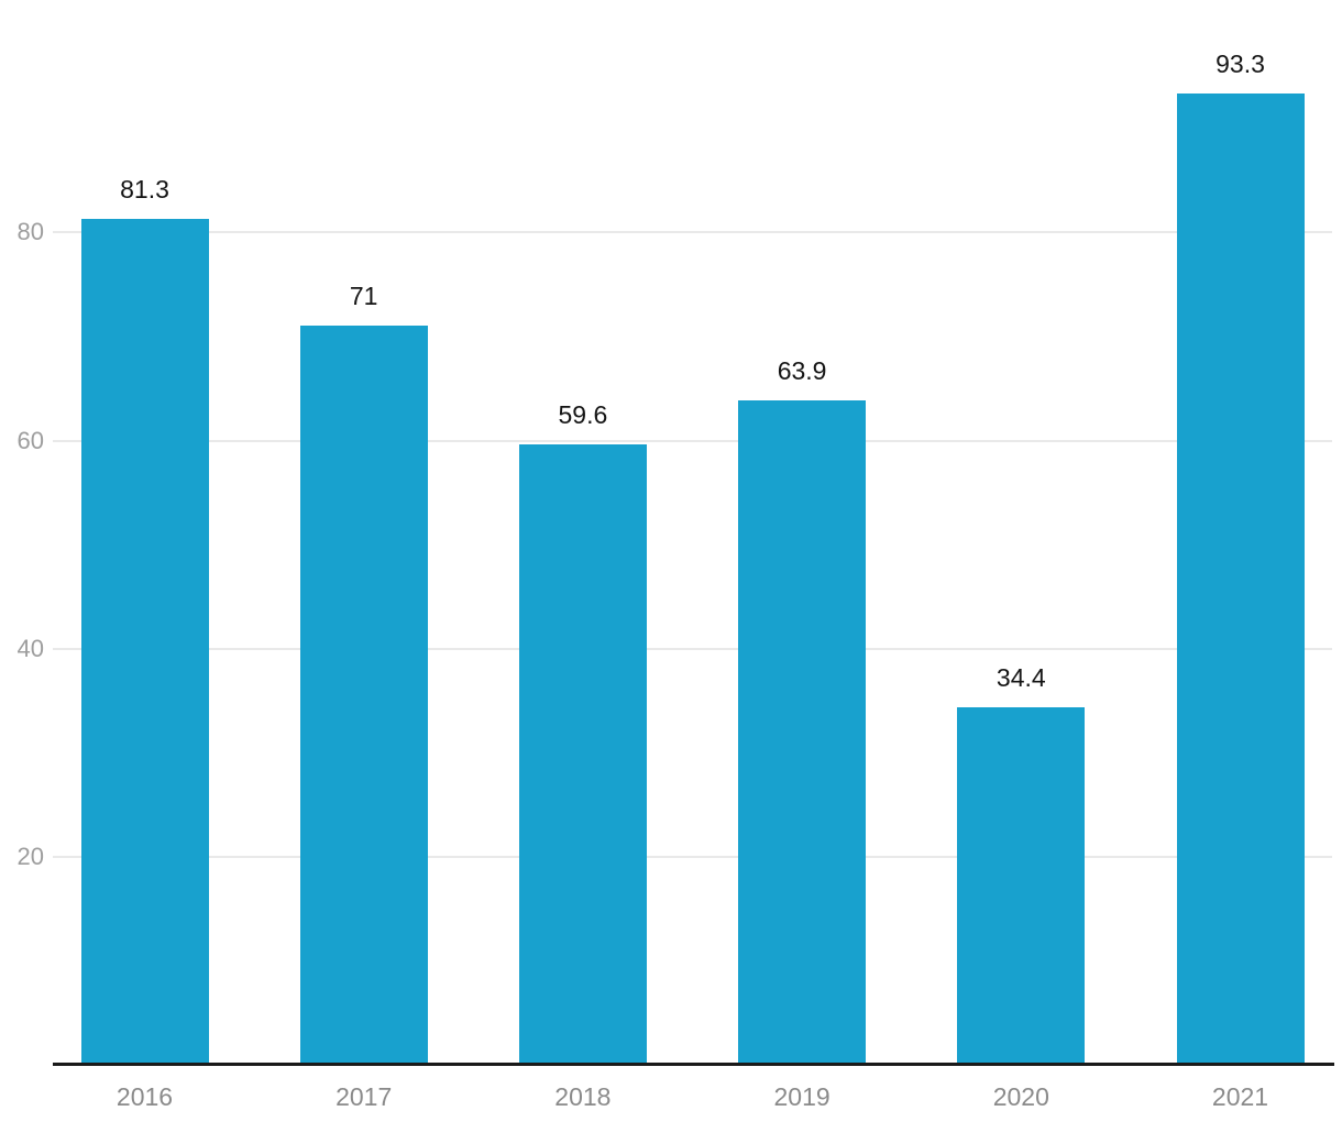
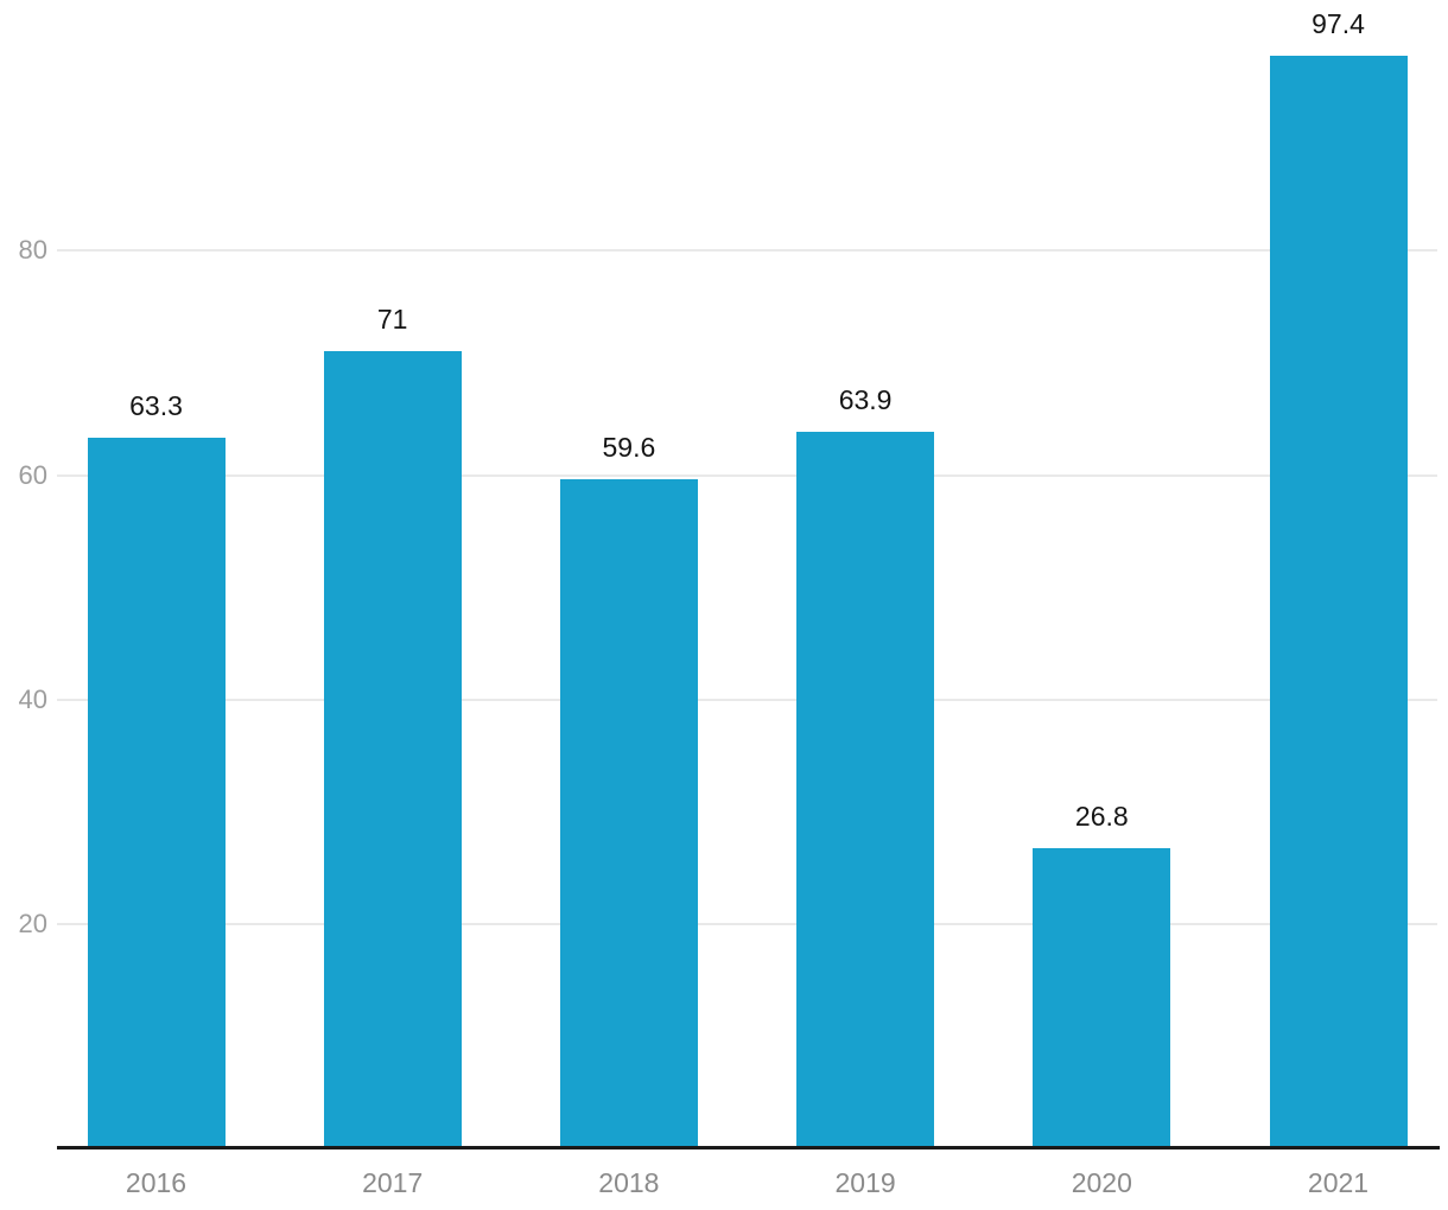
2016: 81.3 -> 63.3
2020: 34.4 -> 26.8
2021: 93.3 -> 97.4
